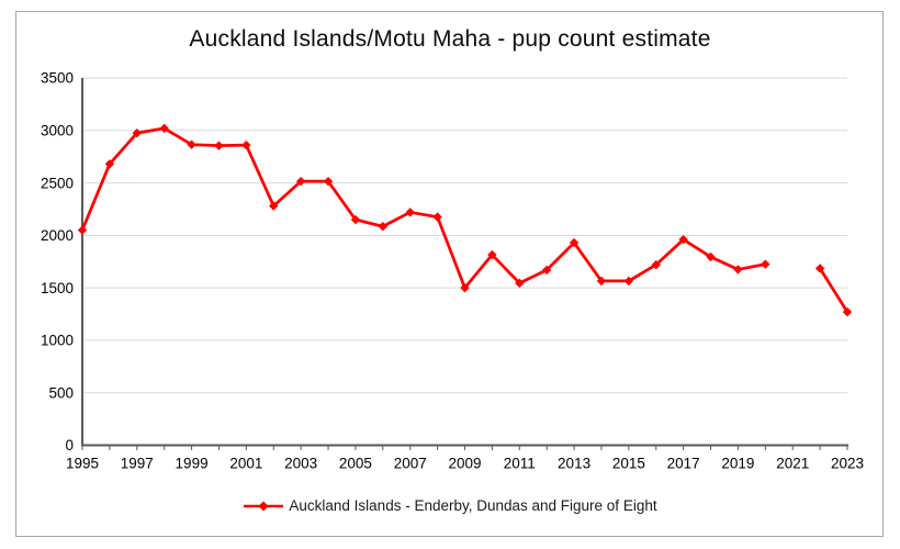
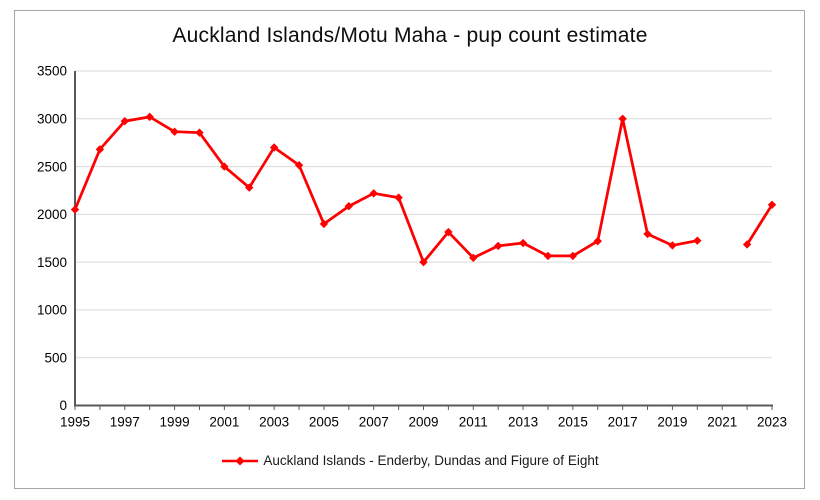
2001: 2900 -> 2500
2003: 2500 -> 2700
2005: 2200 -> 1900
2013: 1900 -> 1700
2017: 2000 -> 3000
2023: 1300 -> 2100
